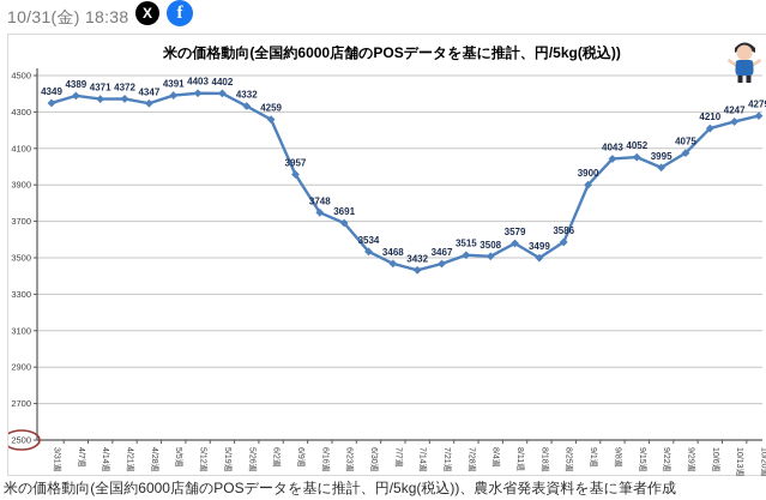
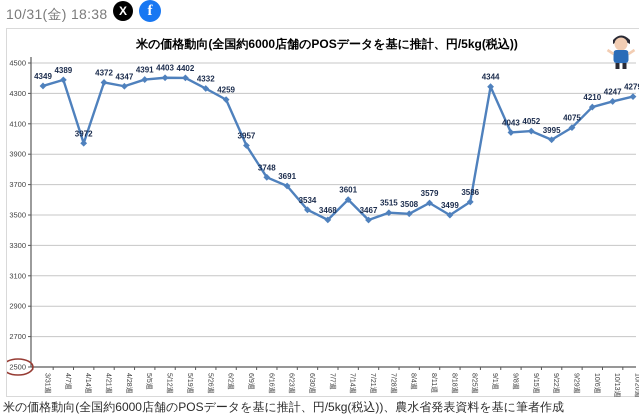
4/14週: 4371 -> 3972
7/14週: 3432 -> 3601
9/1週: 3900 -> 4344
